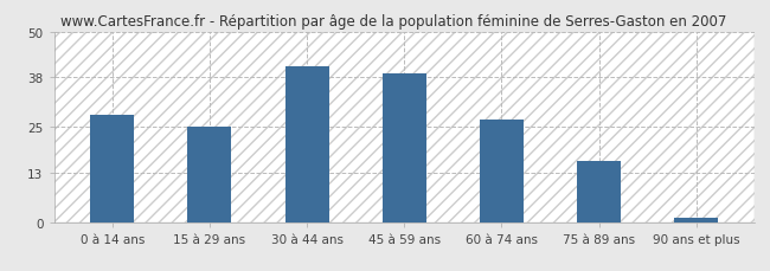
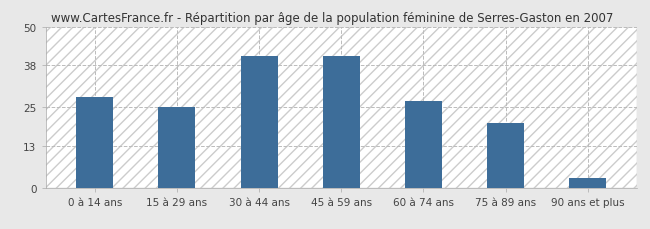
45 à 59 ans: 39 -> 41
75 à 89 ans: 16 -> 20
90 ans et plus: 1 -> 3
